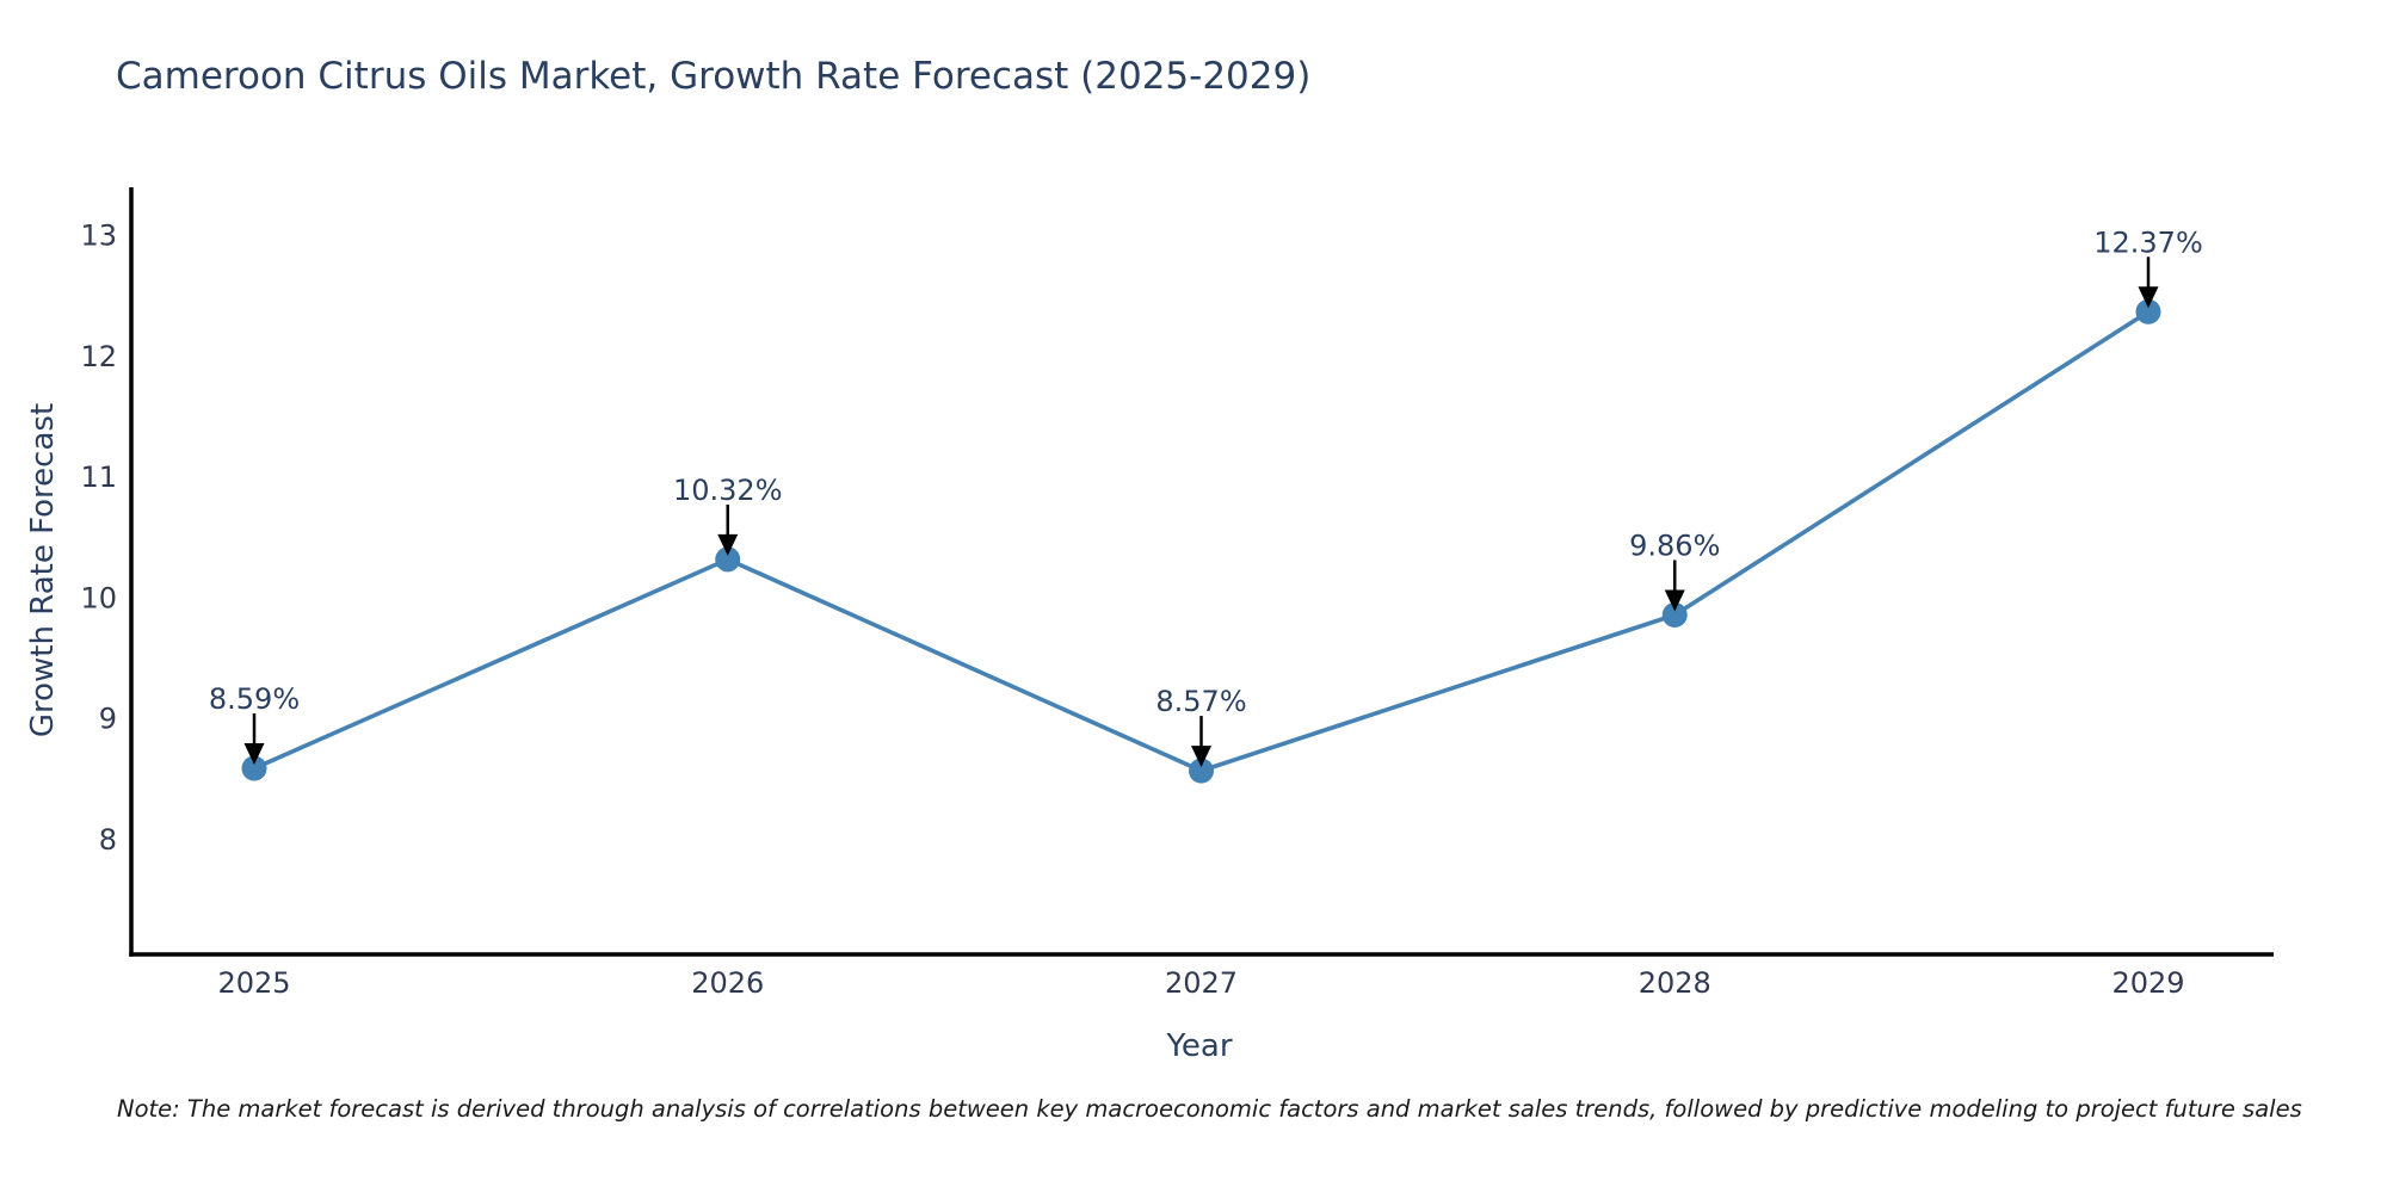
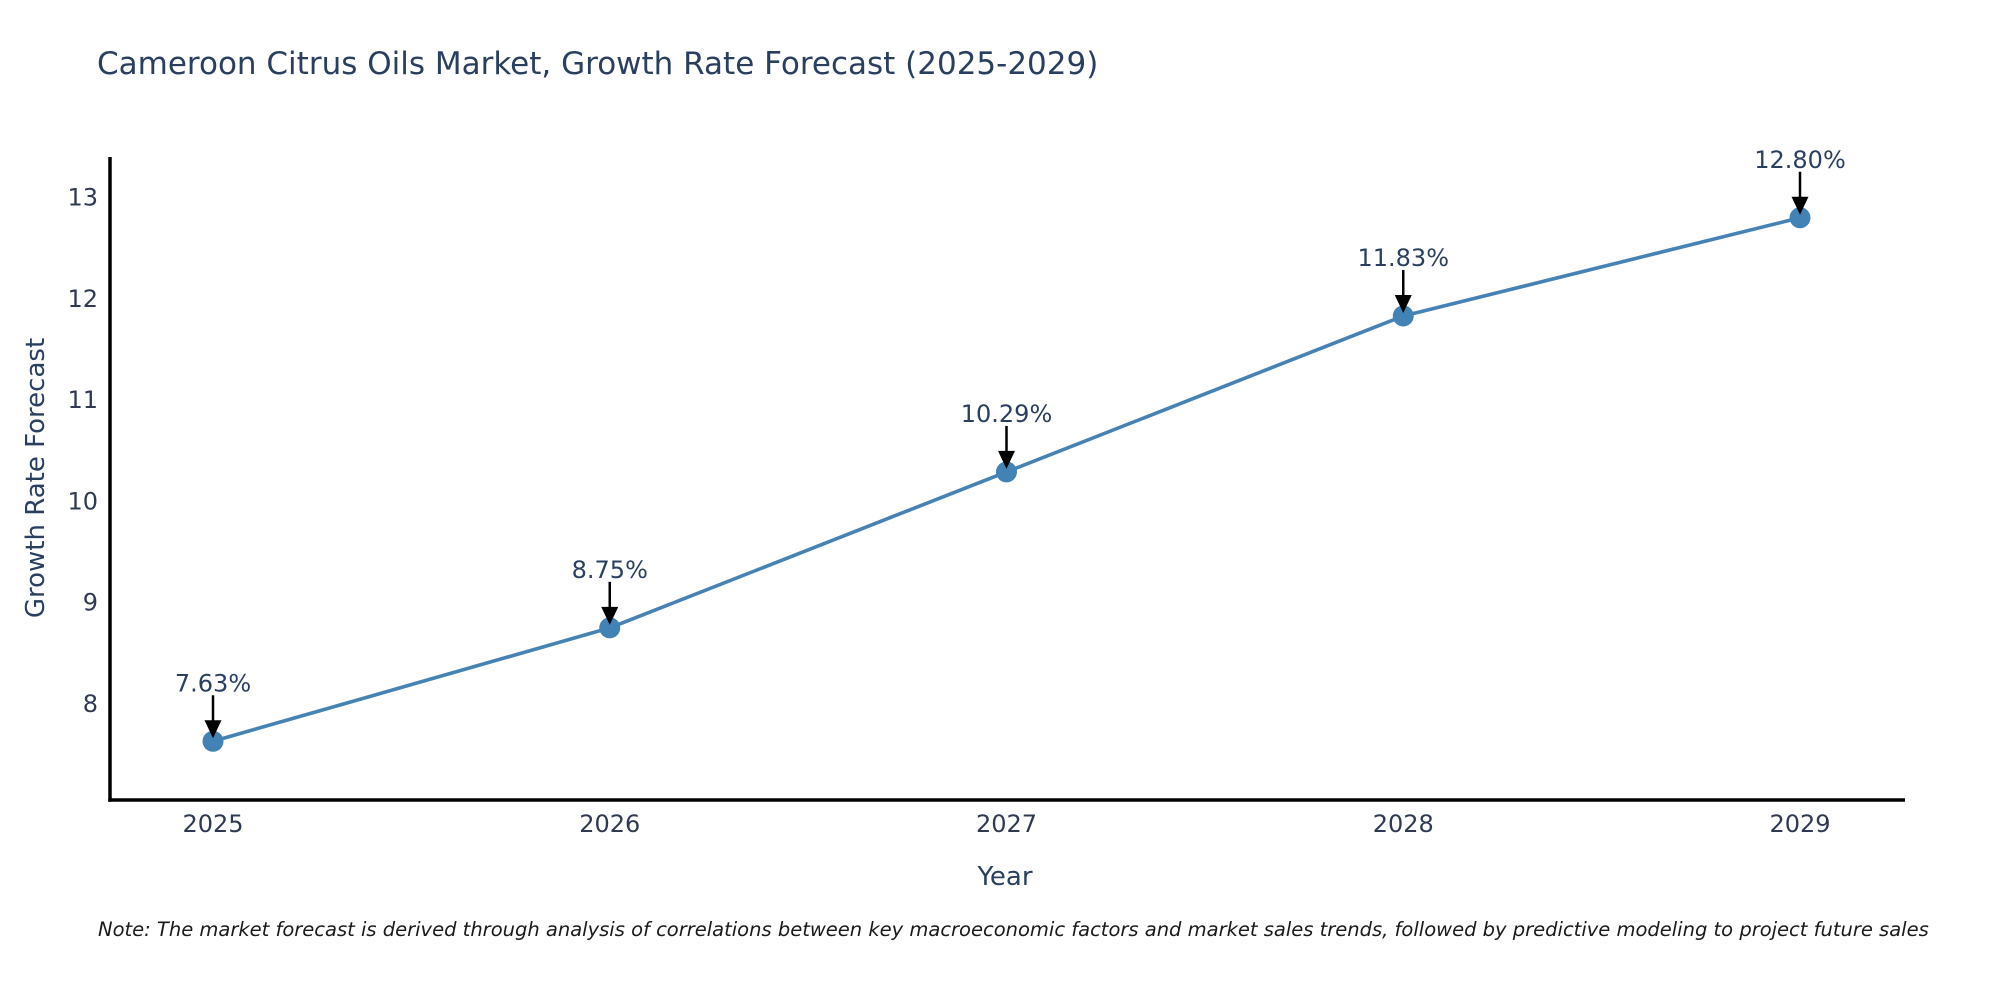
2025: 8.59% -> 7.63%
2026: 10.32% -> 8.75%
2027: 8.57% -> 10.29%
2028: 9.86% -> 11.83%
2029: 12.37% -> 12.80%
